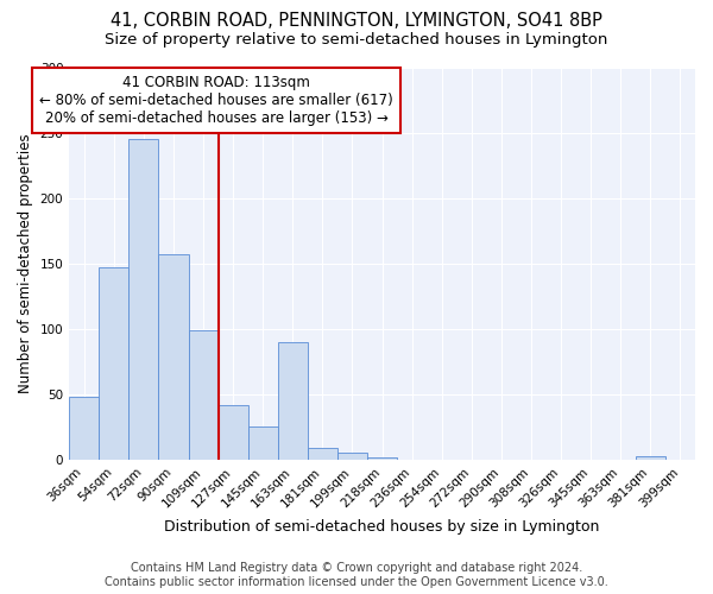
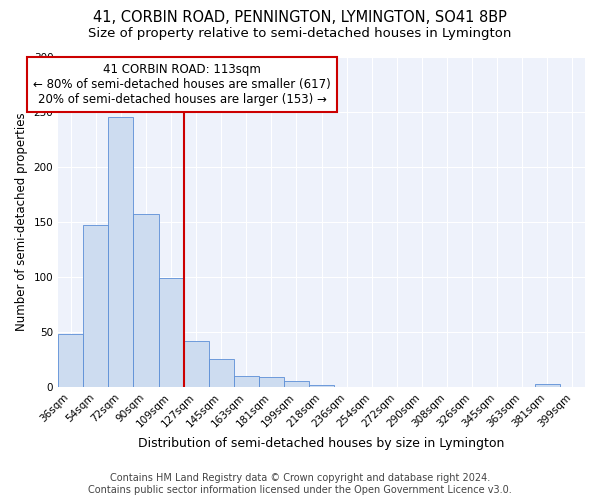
163sqm: 90 -> 10
